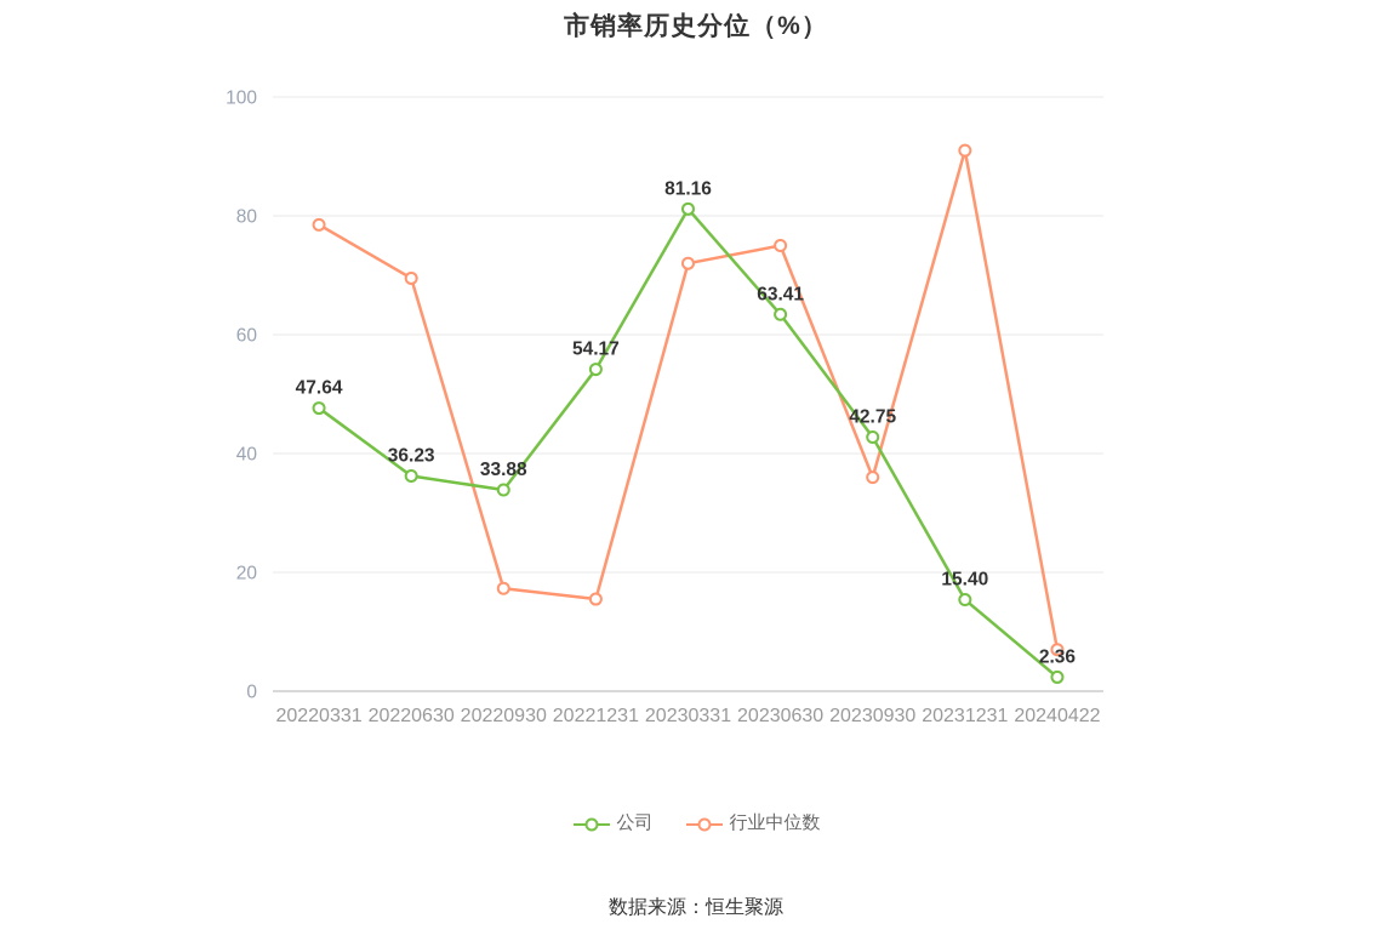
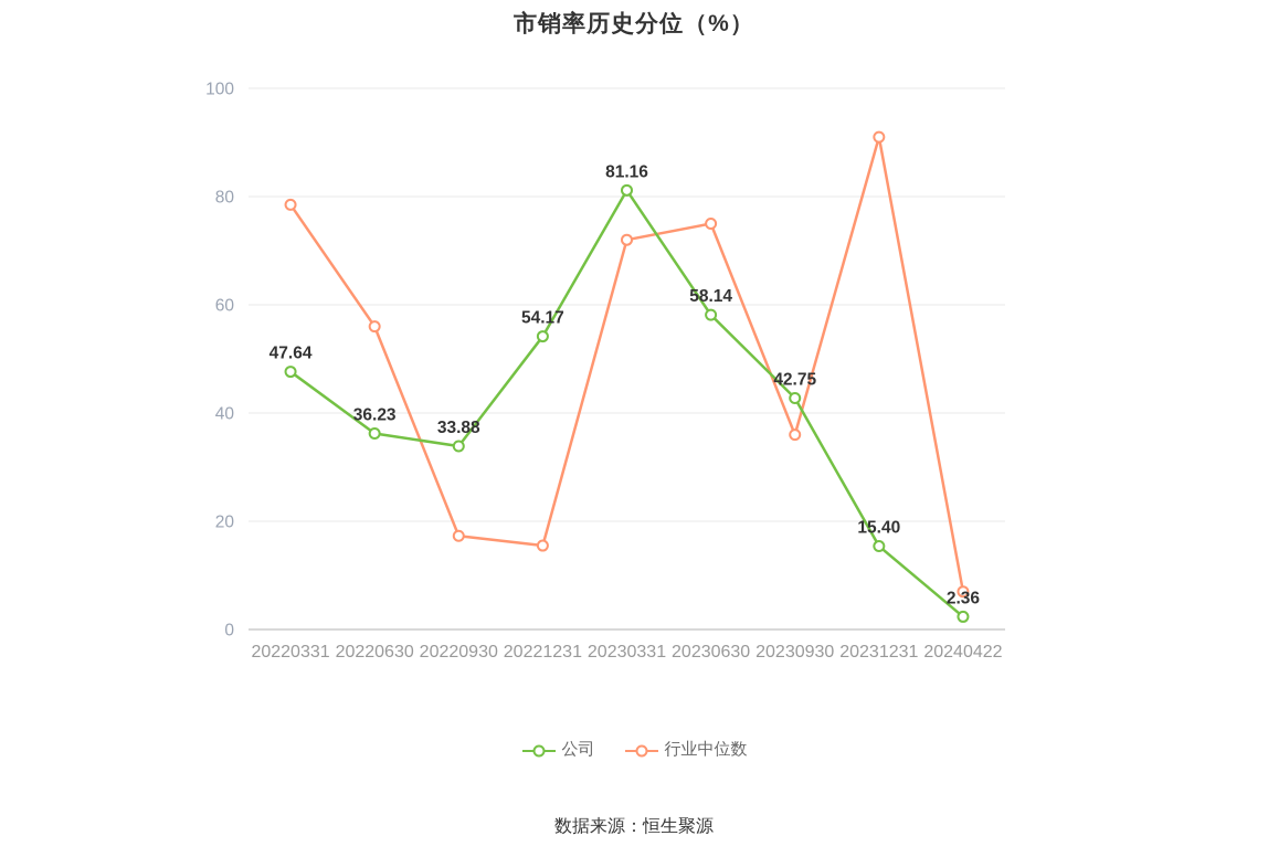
行业中位数/20220630: 70 -> 56
公司/20230630: 63.41 -> 58.14
